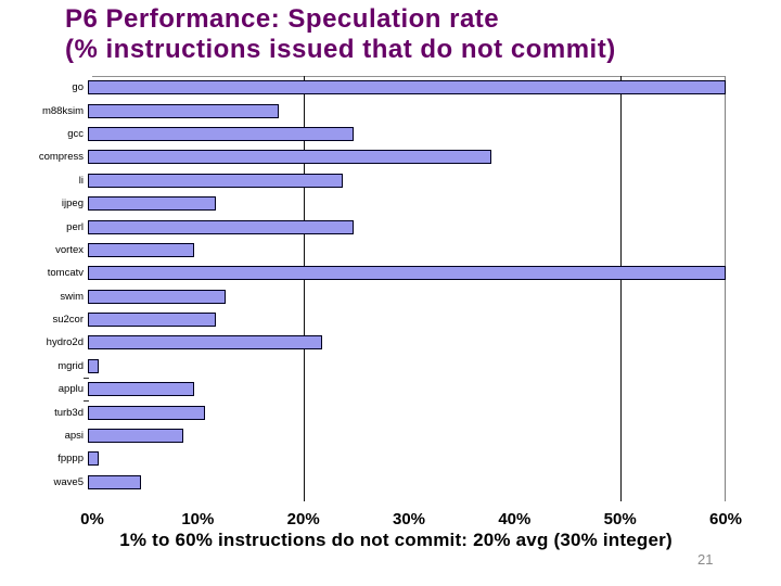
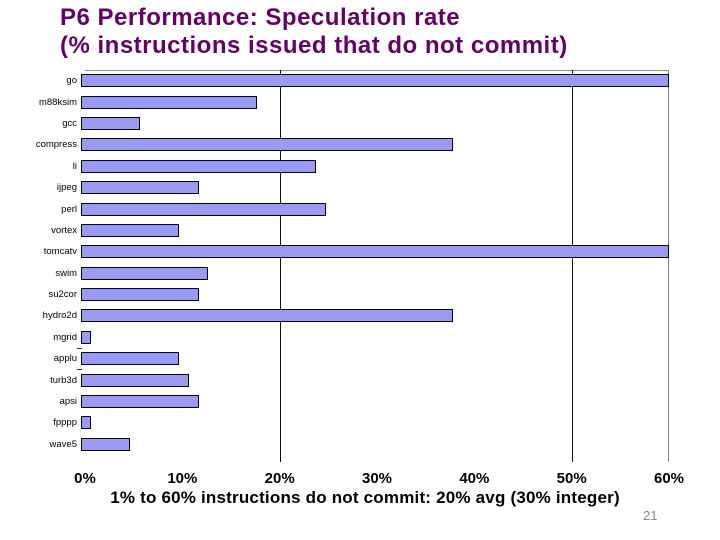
gcc: 25% -> 6%
hydro2d: 22% -> 38%
apsi: 9% -> 12%
